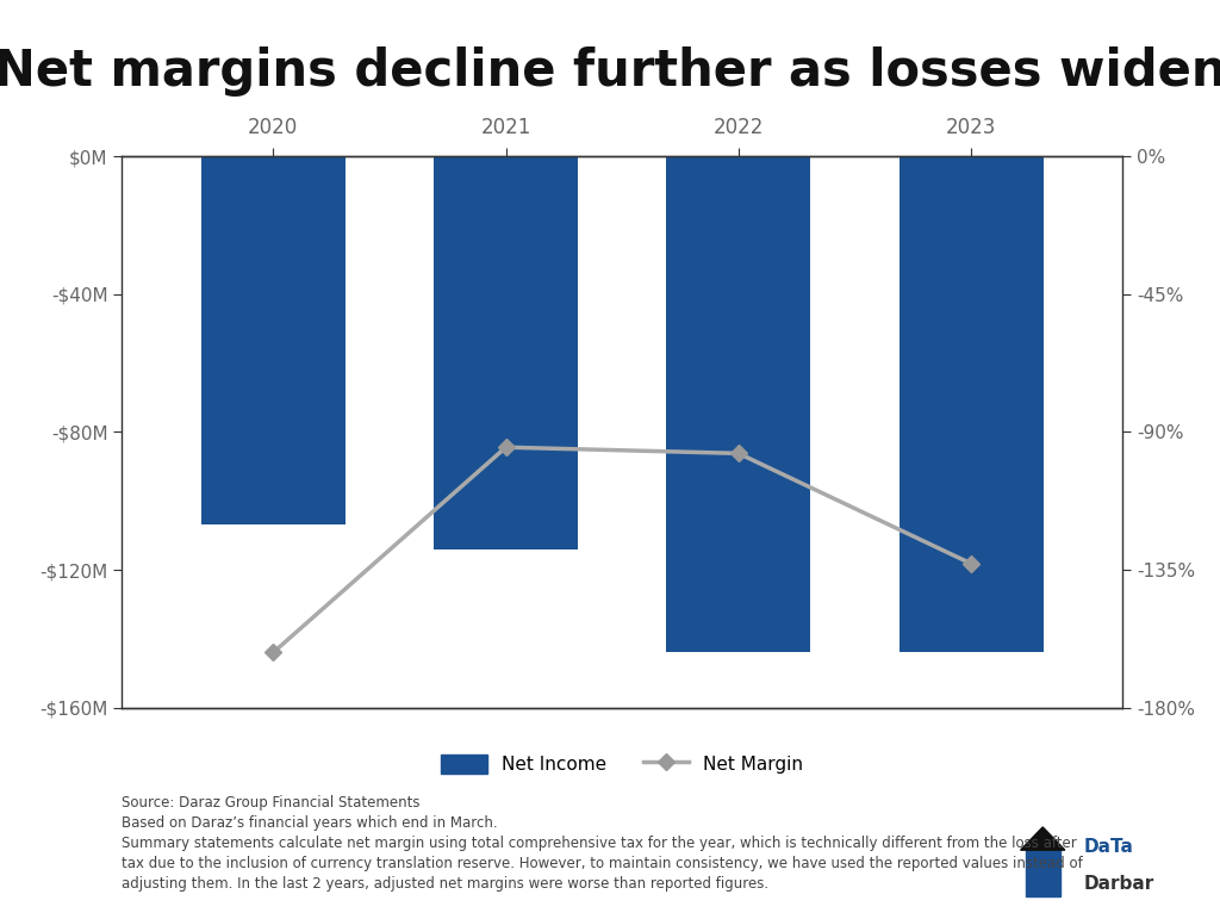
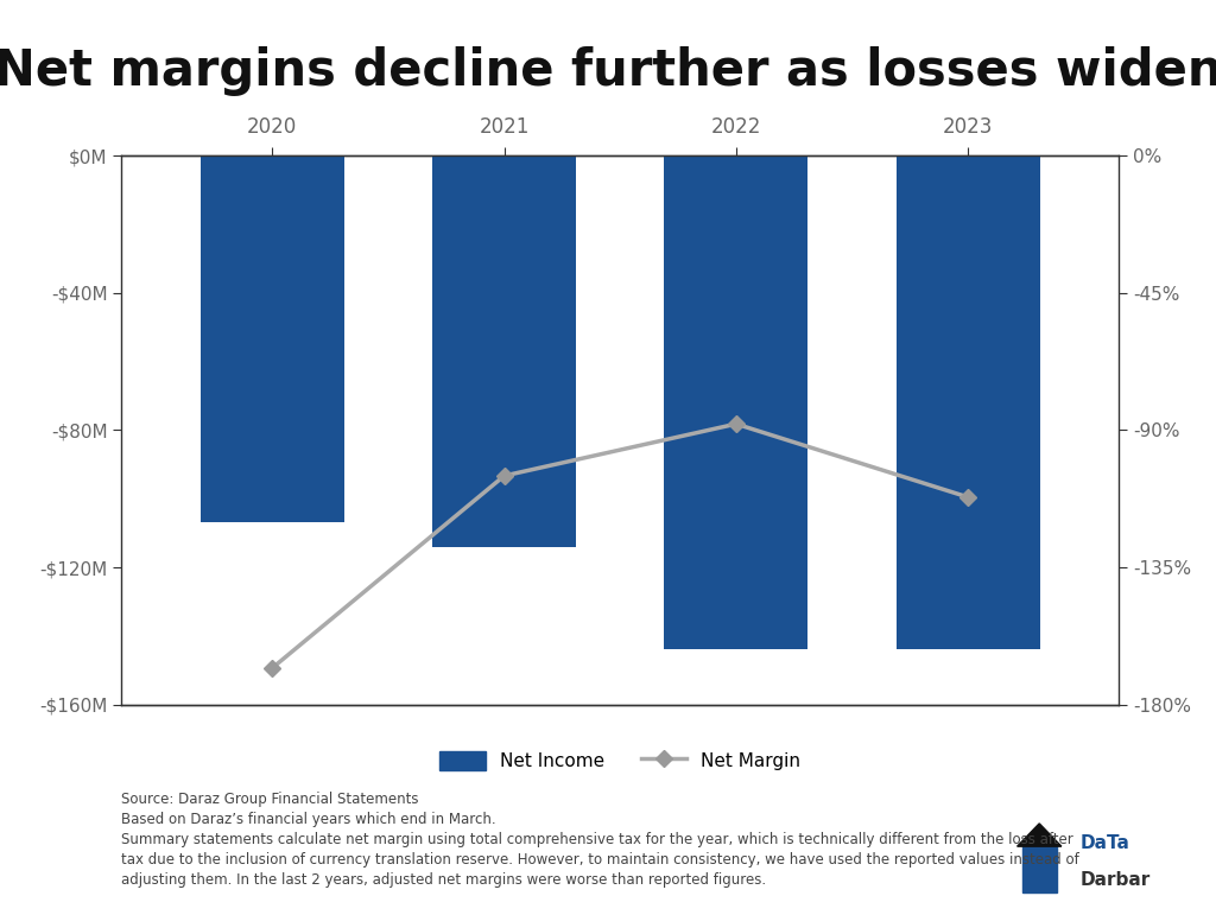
Net Margin/2020: -162% -> -168%
Net Margin/2021: -95% -> -105%
Net Margin/2022: -97% -> -88%
Net Margin/2023: -133% -> -112%
